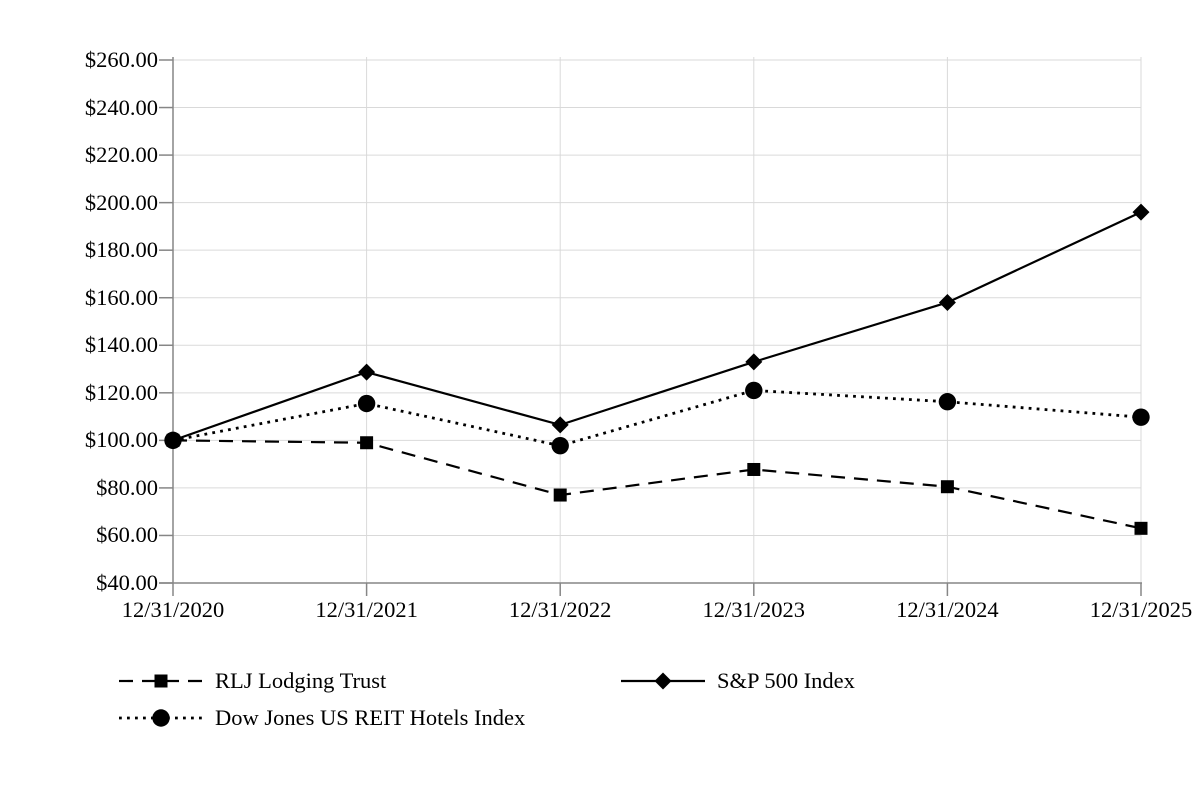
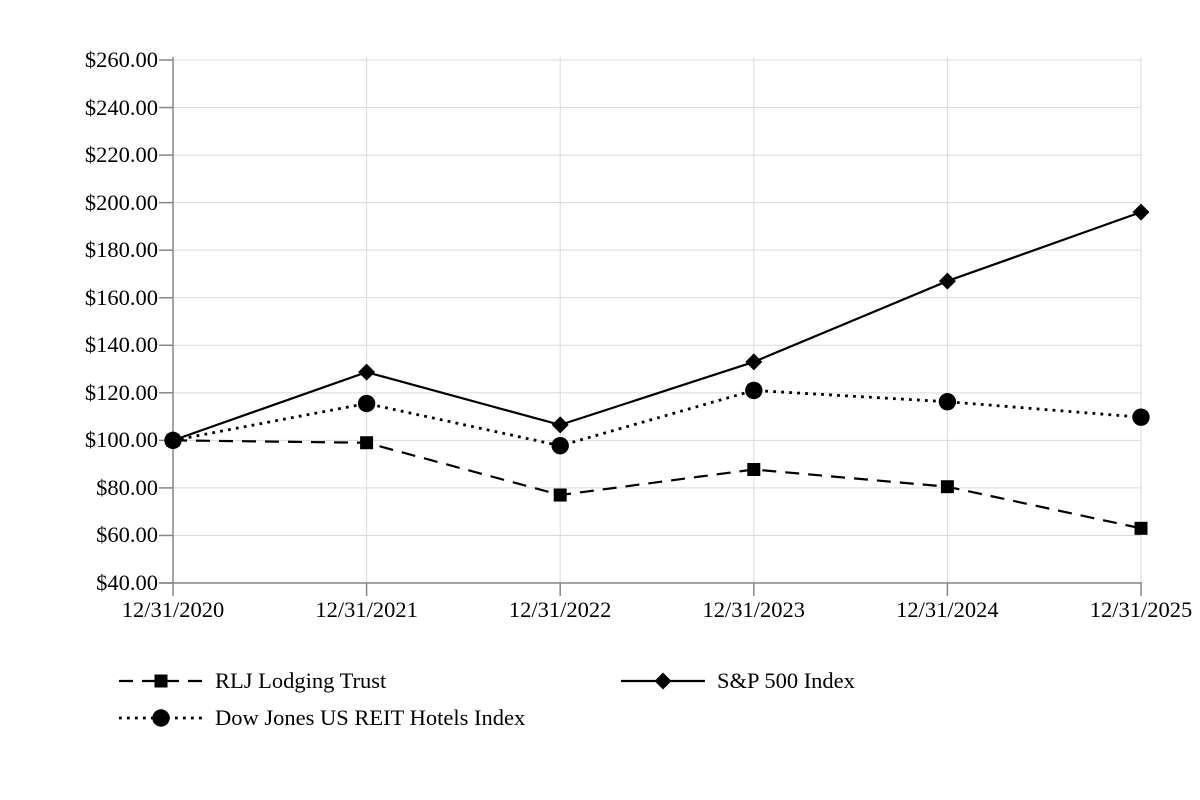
S&P 500 Index/12/31/2024: $158 -> $167
